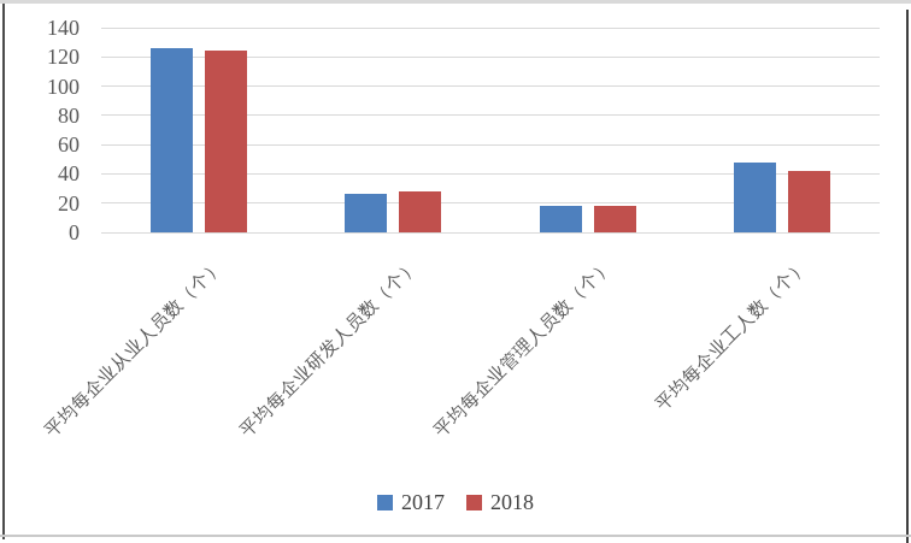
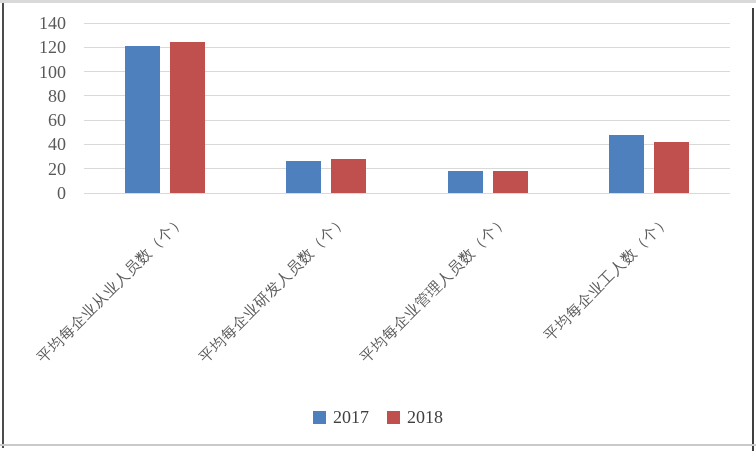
2017/平均每企业从业人员数（个）: 126 -> 121
